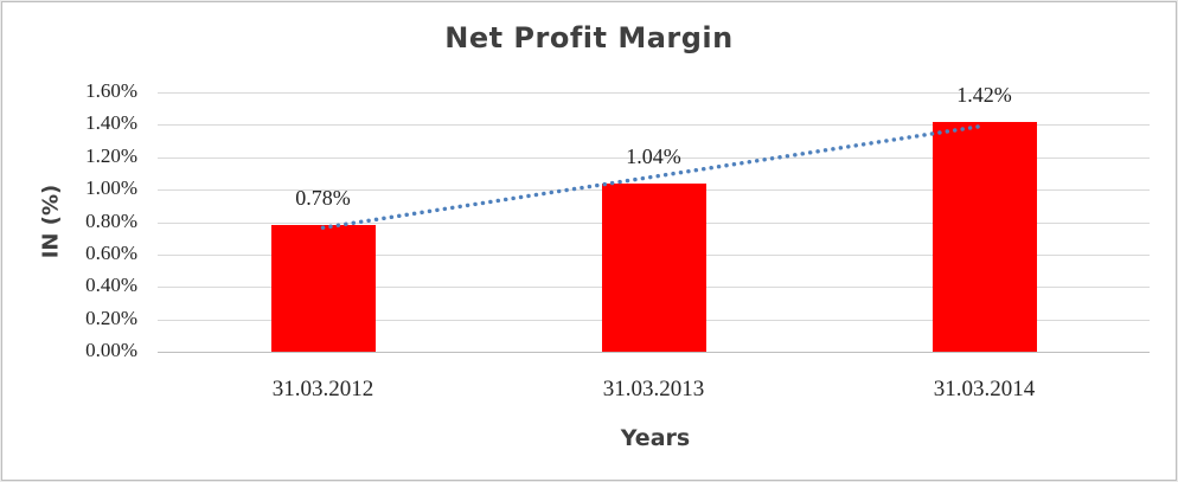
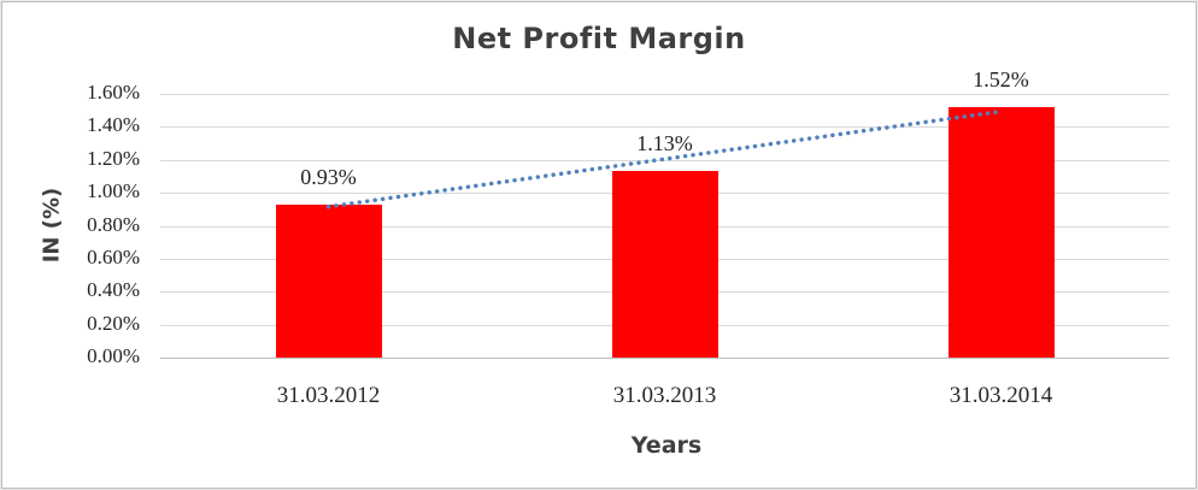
31.03.2012: 0.78% -> 0.93%
31.03.2013: 1.04% -> 1.13%
31.03.2014: 1.42% -> 1.52%
